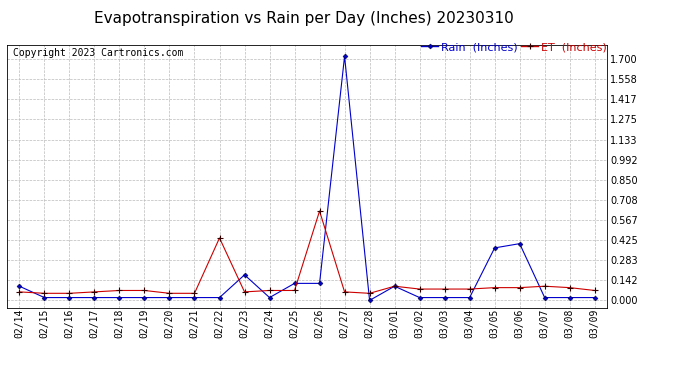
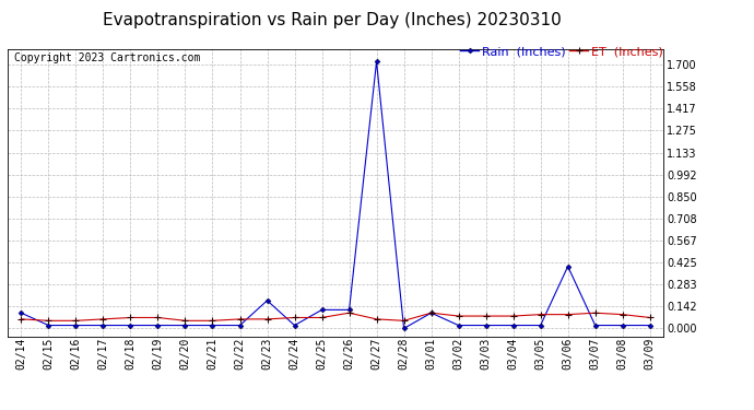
ET (Inches)/02/22: 0.44 -> 0.06
ET (Inches)/02/26: 0.63 -> 0.10
Rain (Inches)/03/05: 0.37 -> 0.02
